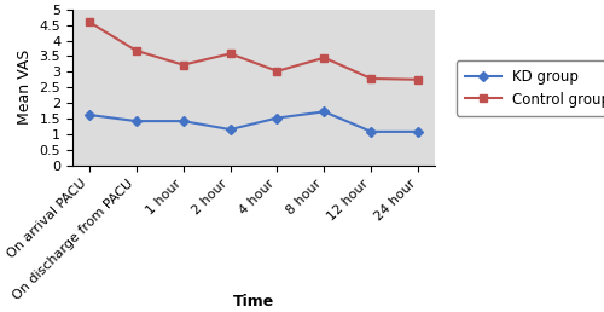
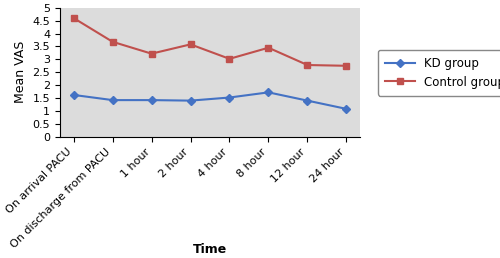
KD group/2 hour: 1.15 -> 1.40
KD group/12 hour: 1.08 -> 1.40
